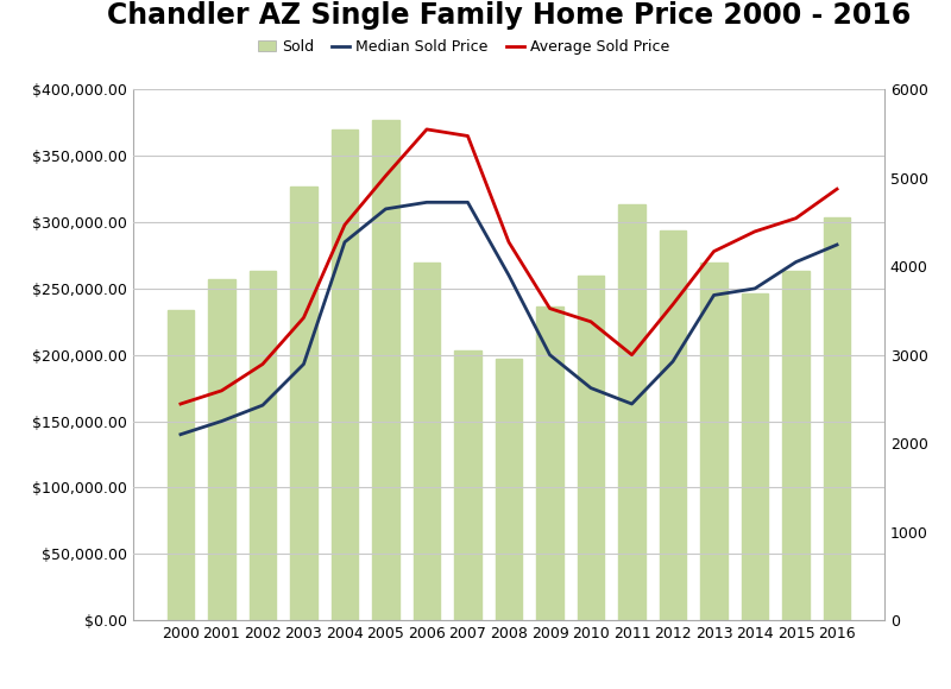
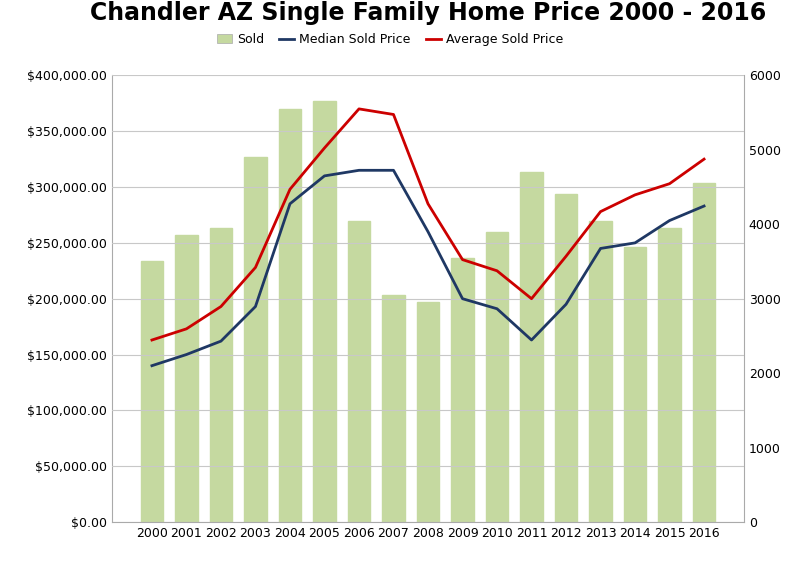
Median Sold Price/2010: $175,000 -> $191,000
